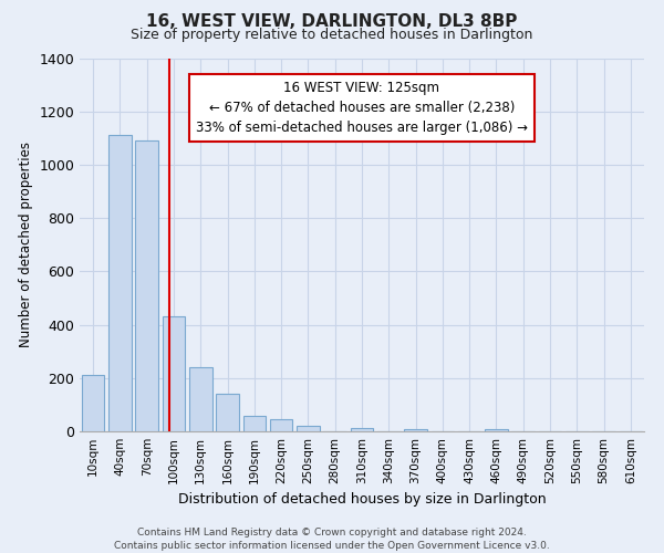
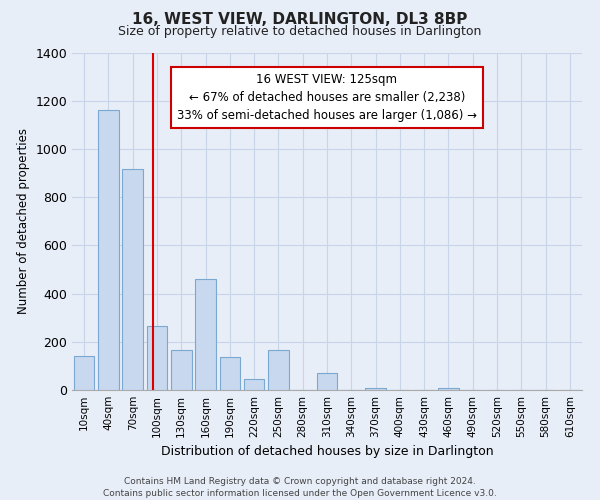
10sqm: 210 -> 140
40sqm: 1110 -> 1160
70sqm: 1090 -> 915
100sqm: 430 -> 265
130sqm: 240 -> 165
160sqm: 140 -> 460
190sqm: 60 -> 135
250sqm: 20 -> 165
310sqm: 12 -> 70
